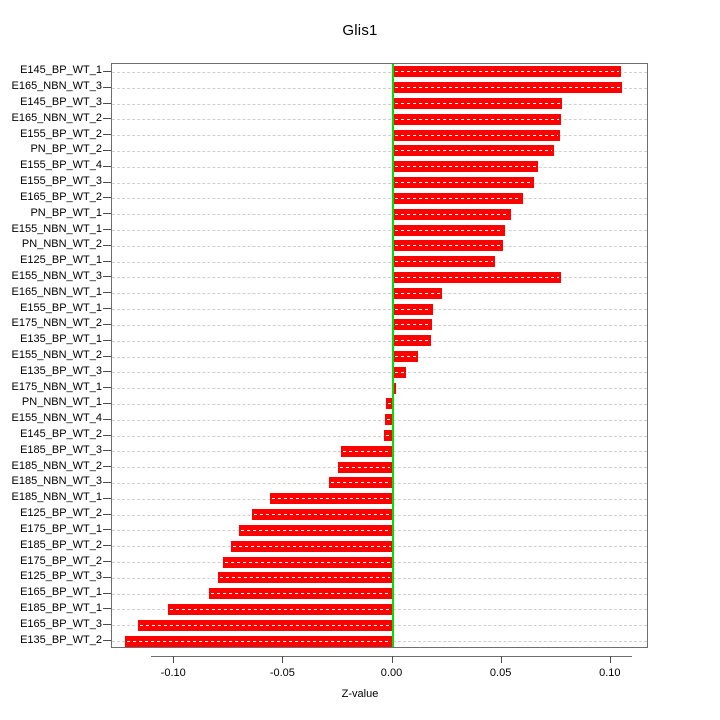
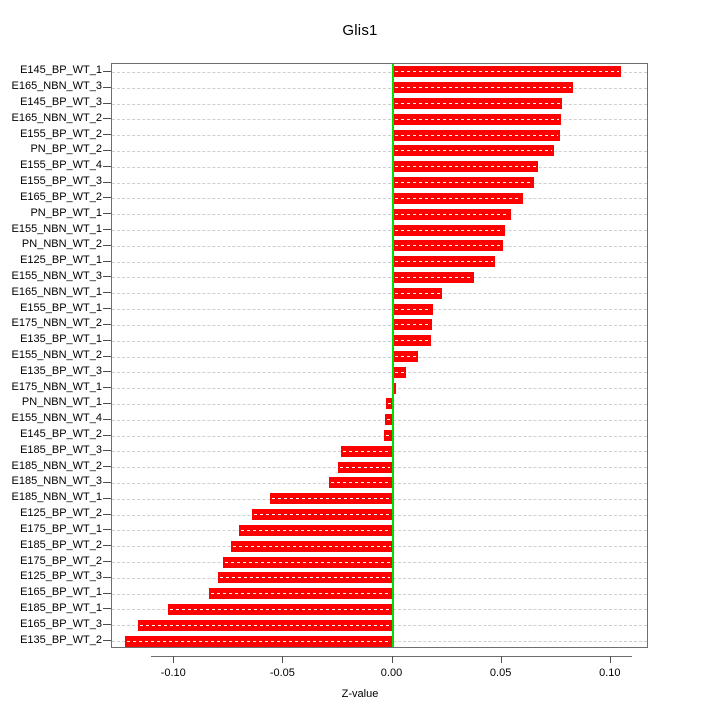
E165_NBN_WT_3: 0.105 -> 0.083
E155_NBN_WT_3: 0.077 -> 0.037
